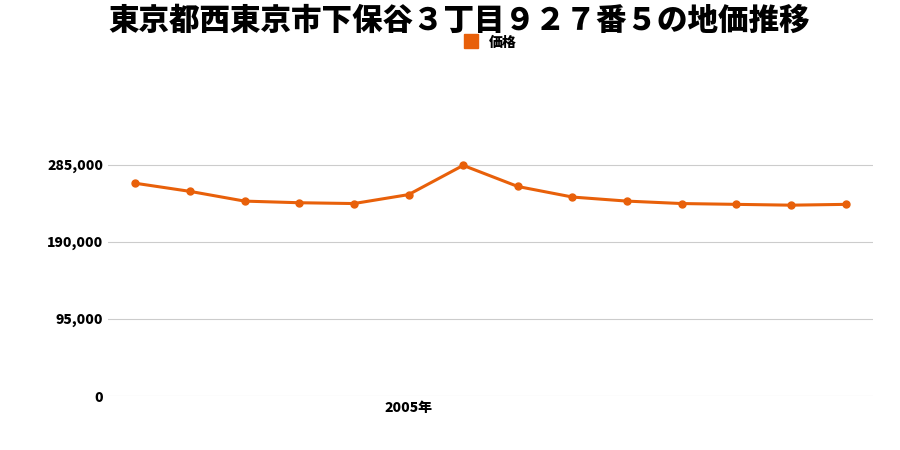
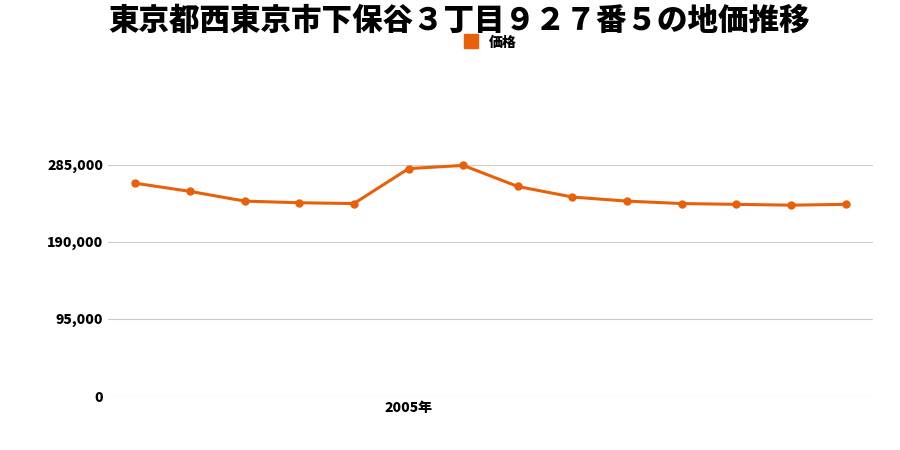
2005年: 248,000 -> 280,000
